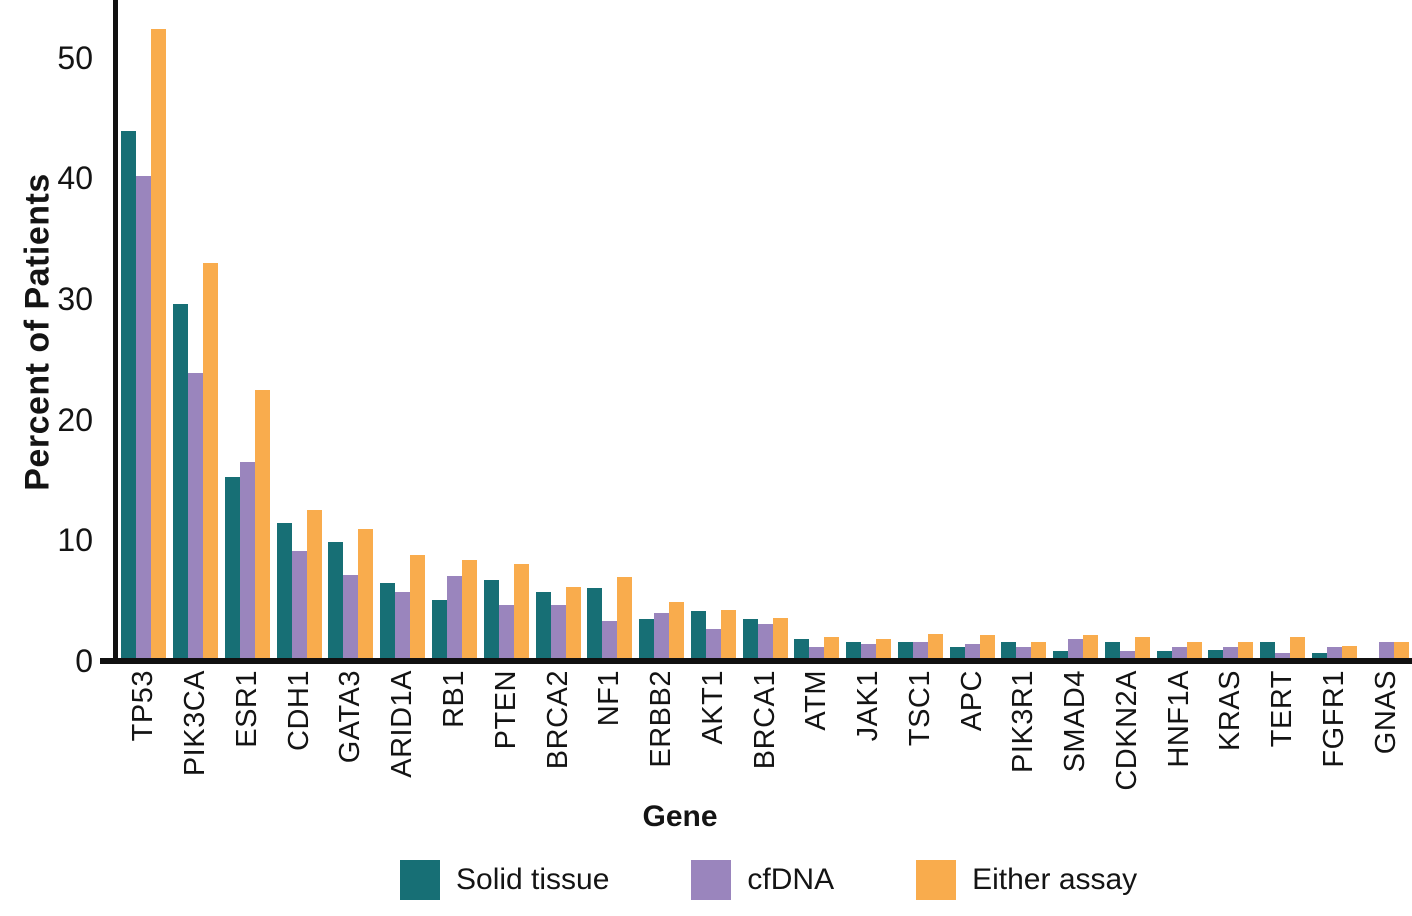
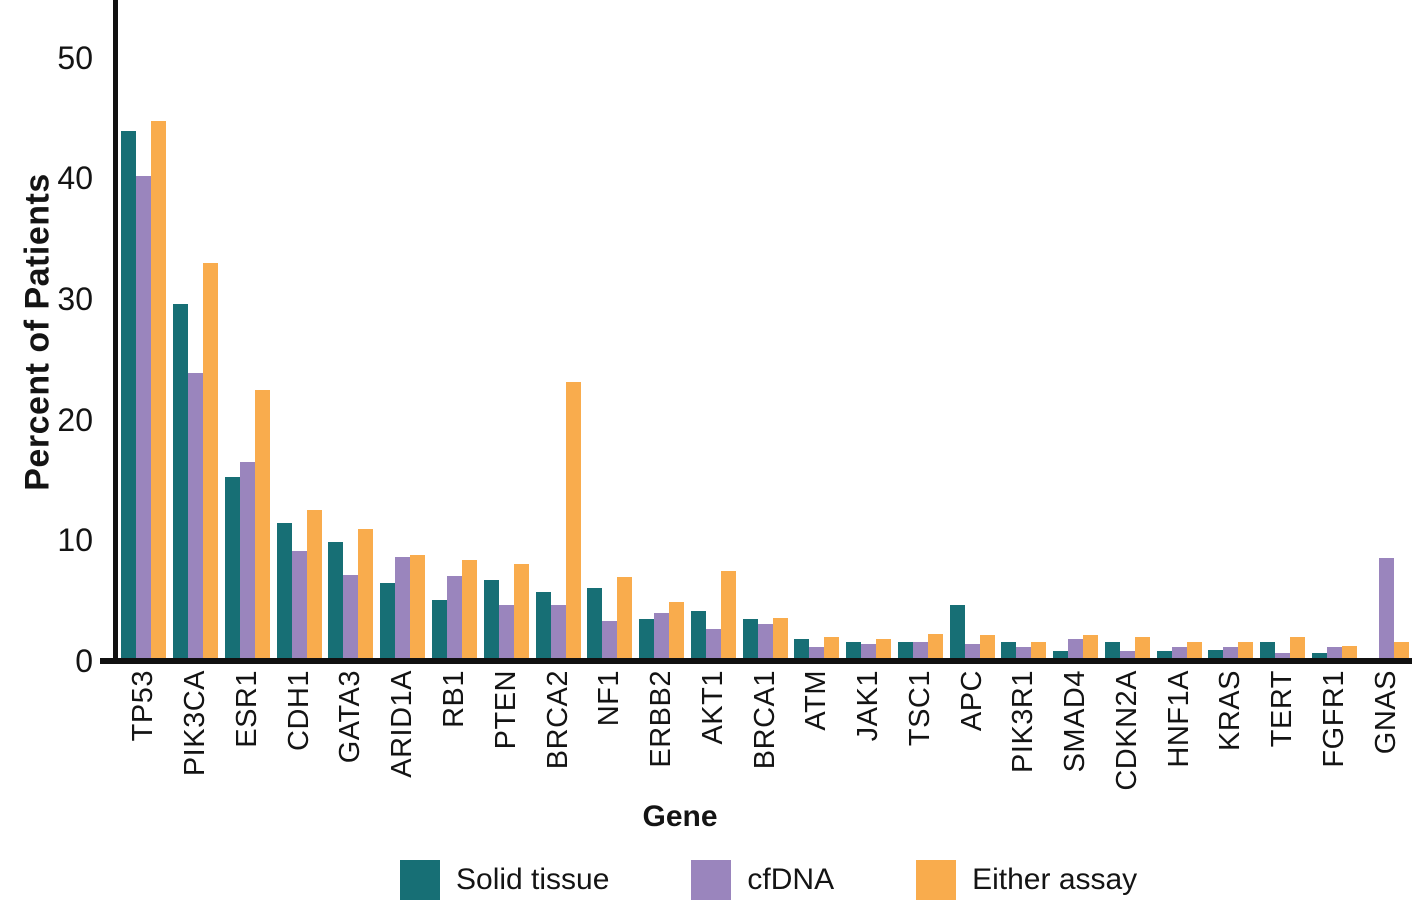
Either assay/TP53: 52.1 -> 44.5
cfDNA/ARID1A: 5.5 -> 8.4
Either assay/BRCA2: 5.9 -> 22.9
Either assay/AKT1: 4.0 -> 7.2
Solid tissue/APC: 0.9 -> 4.4
cfDNA/GNAS: 1.3 -> 8.3
